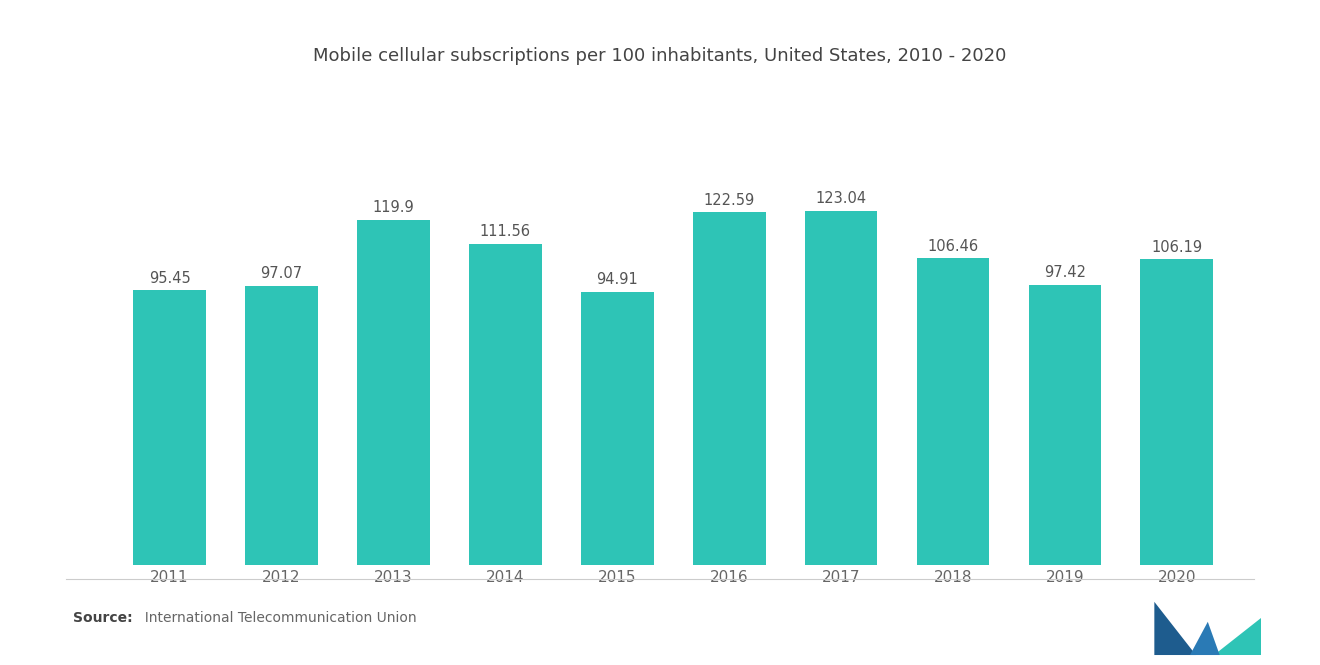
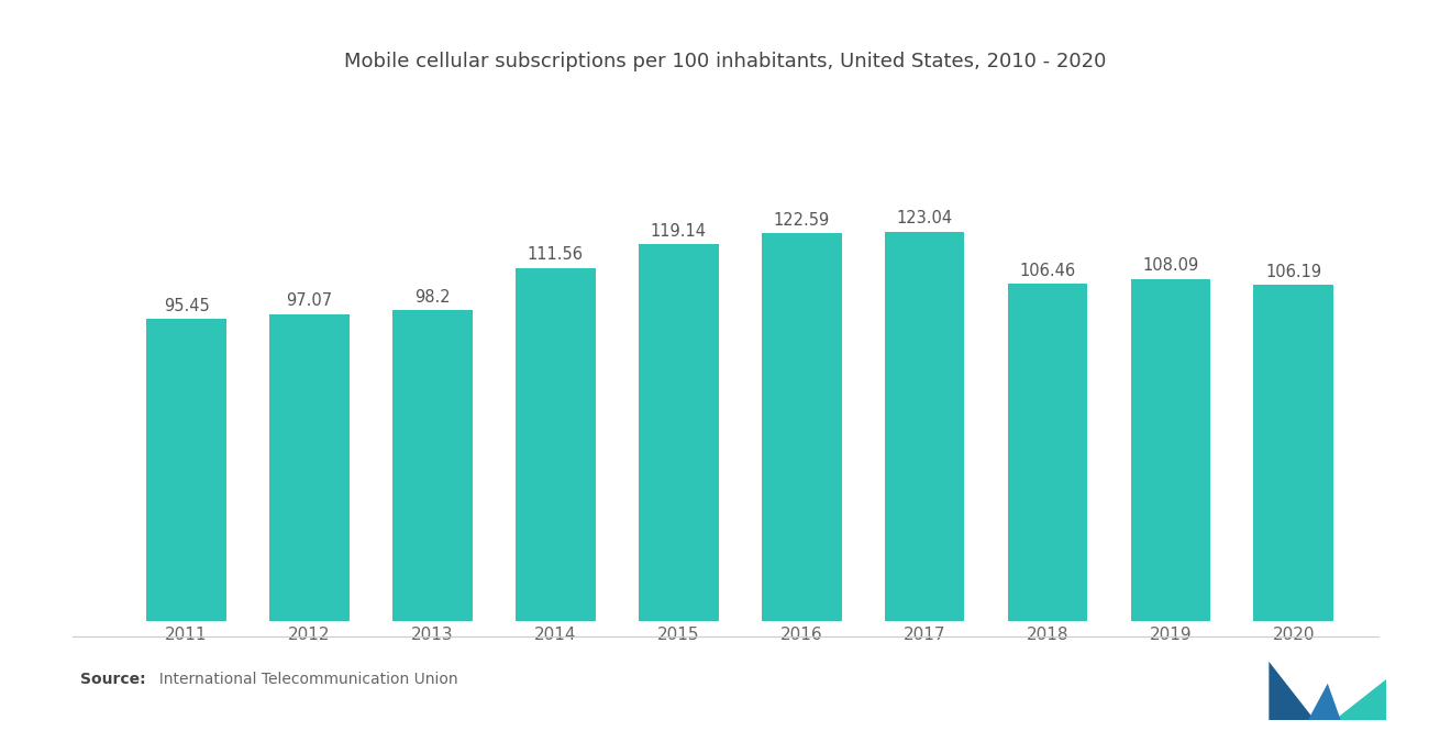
2013: 119.9 -> 98.2
2015: 94.91 -> 119.14
2019: 97.42 -> 108.09
